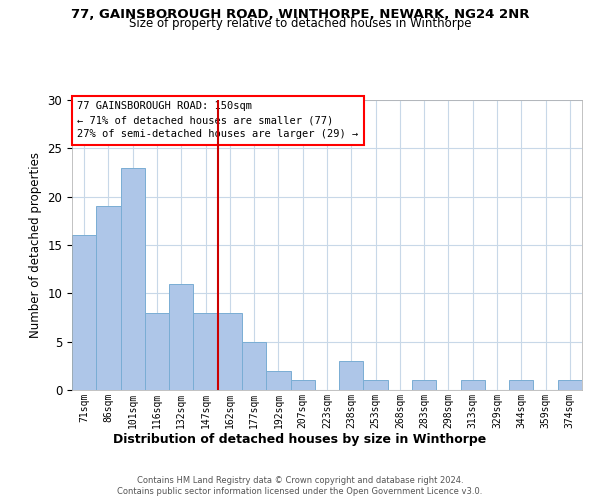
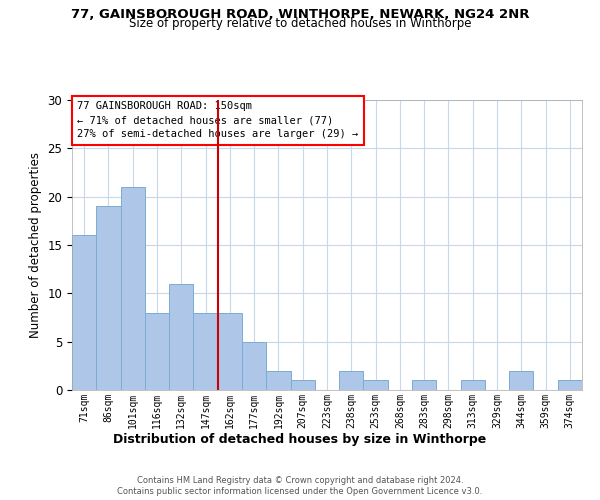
101sqm: 23 -> 21
238sqm: 3 -> 2
344sqm: 1 -> 2
